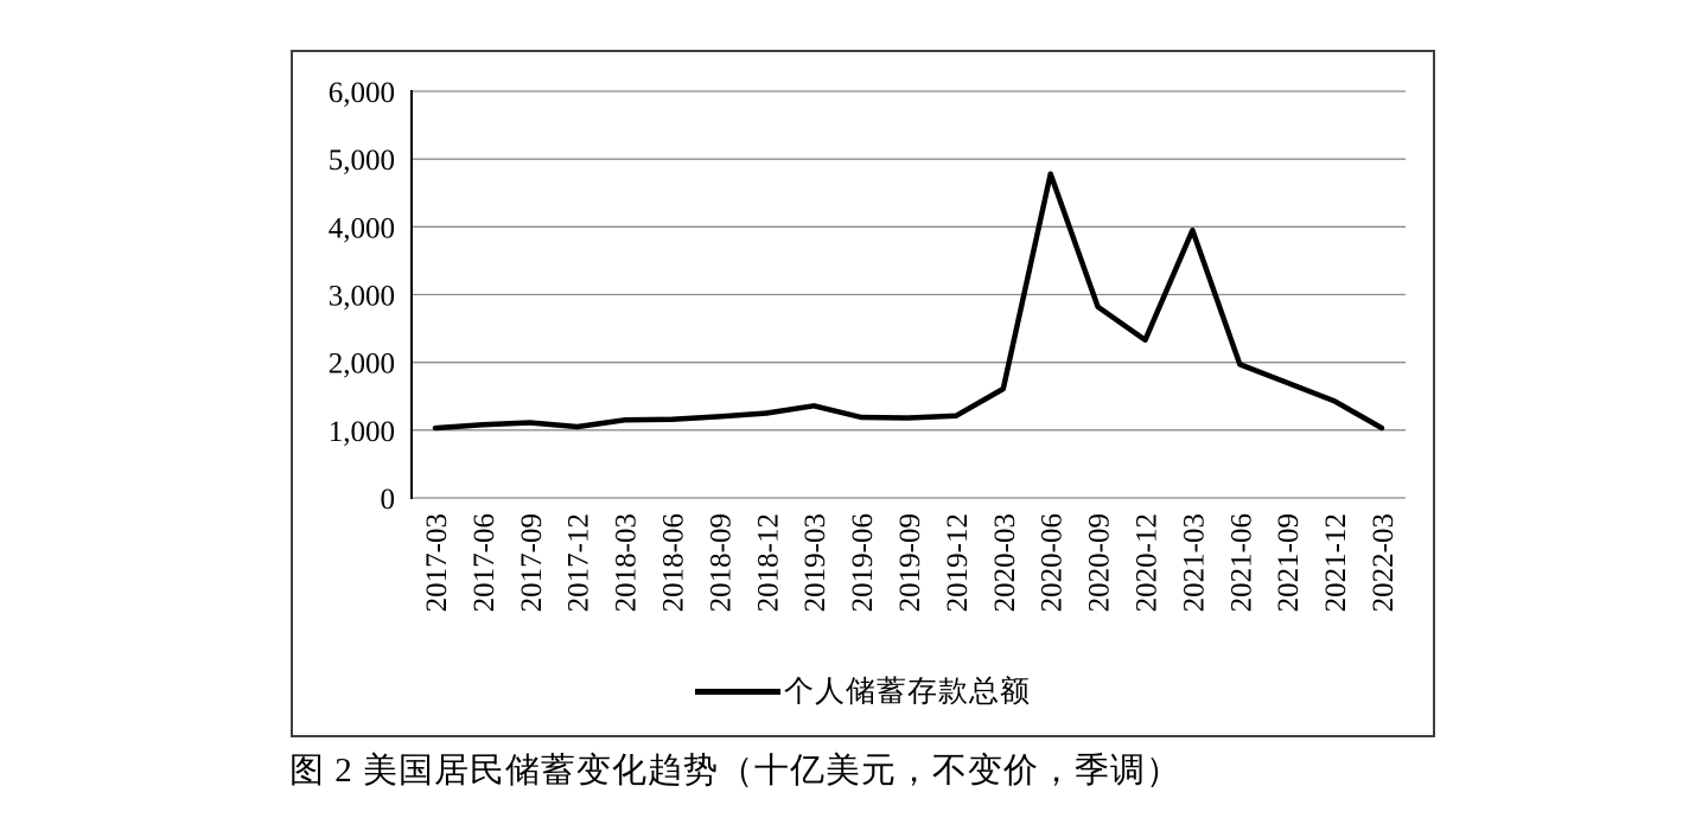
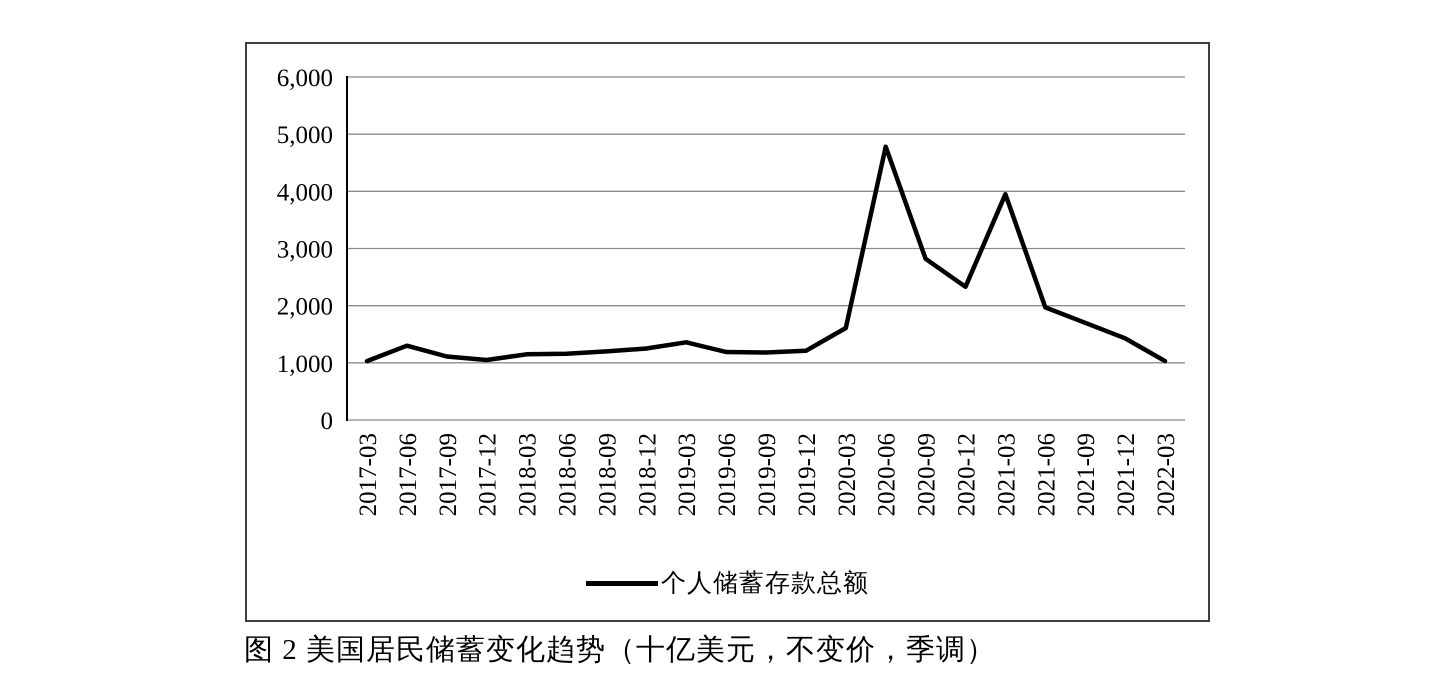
2017-06: 1100 -> 1300
